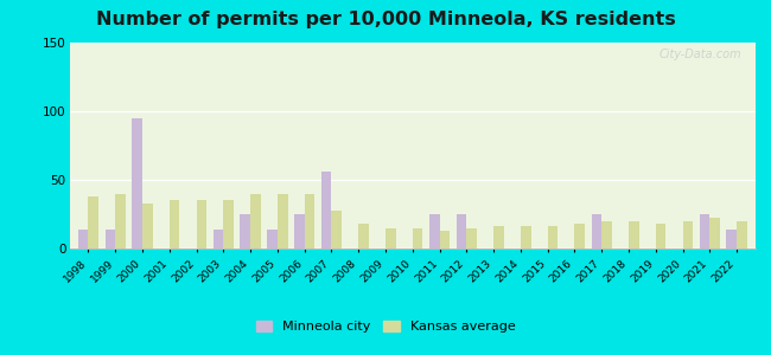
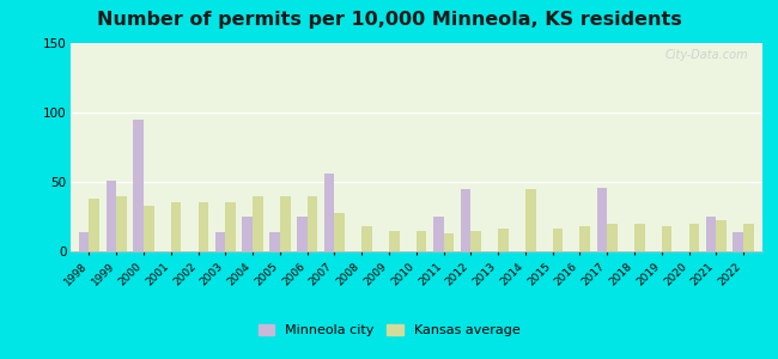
Minneola city/1999: 14 -> 51
Minneola city/2012: 25 -> 45
Kansas average/2014: 16 -> 45
Minneola city/2017: 25 -> 46
